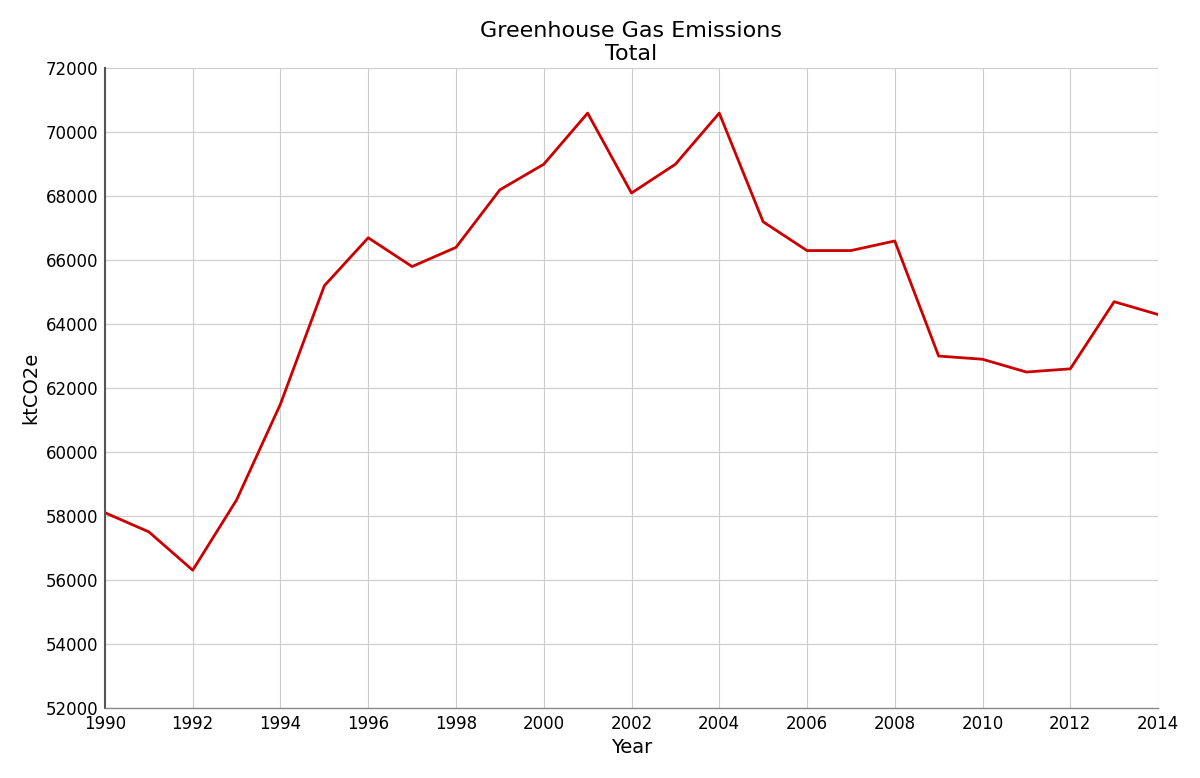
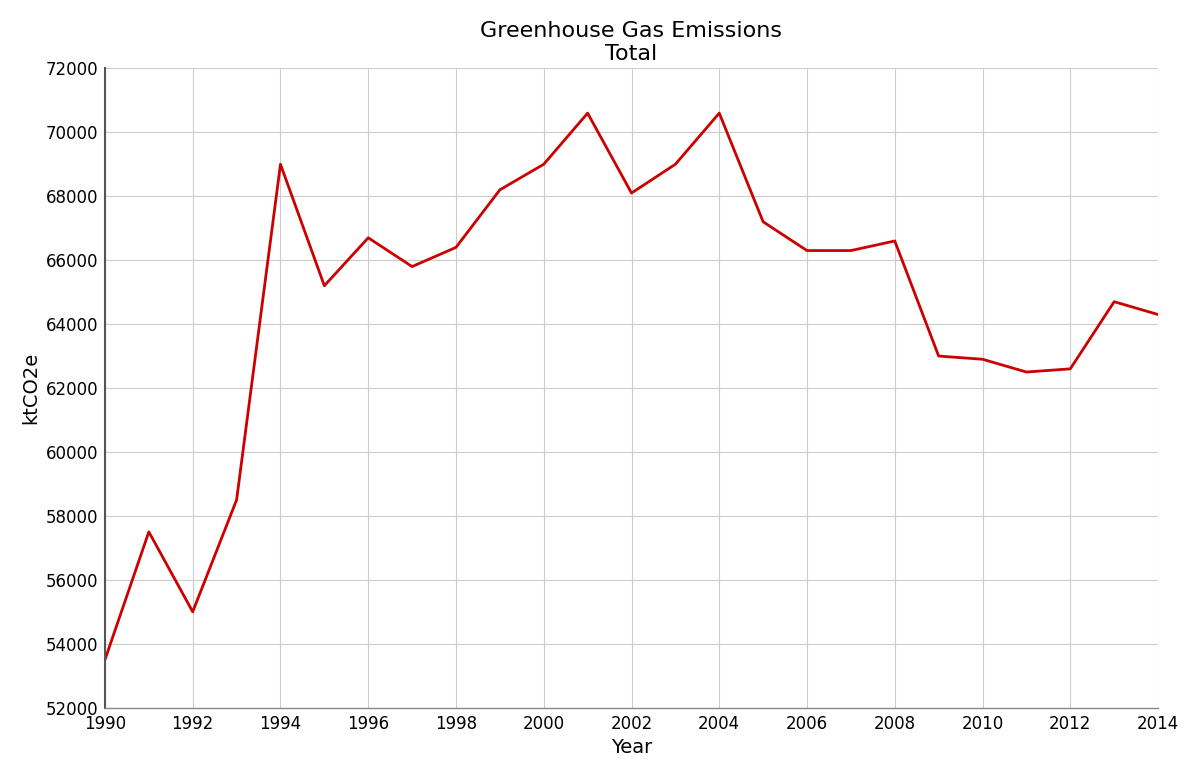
1990: 58100 -> 53500
1992: 56300 -> 55000
1994: 61500 -> 69000
